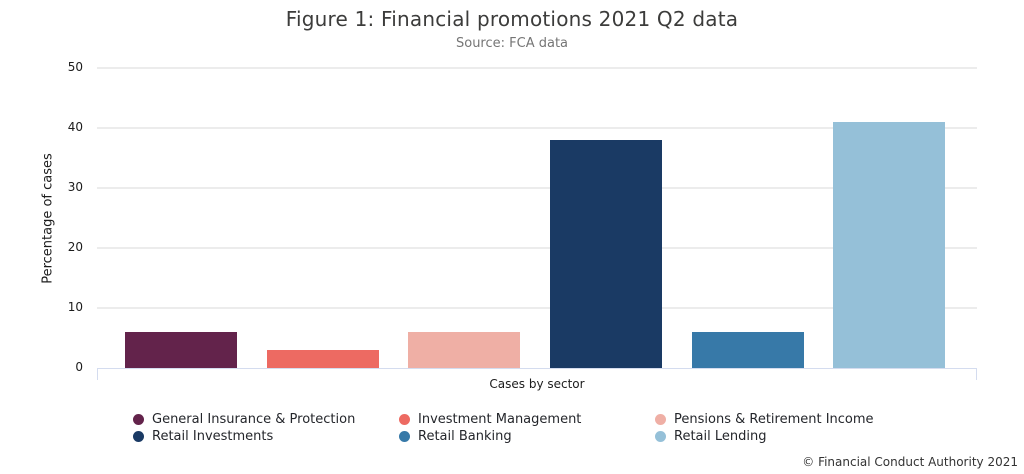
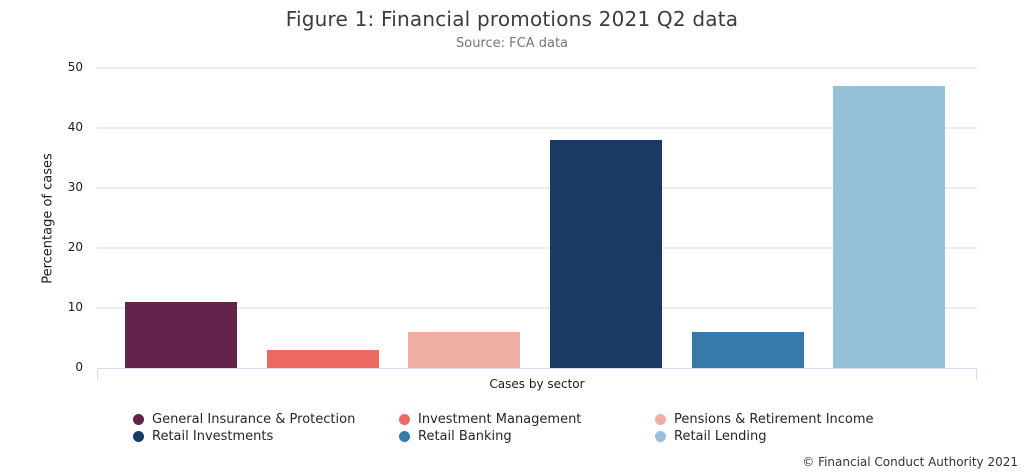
General Insurance & Protection: 6 -> 11
Retail Lending: 41 -> 47
